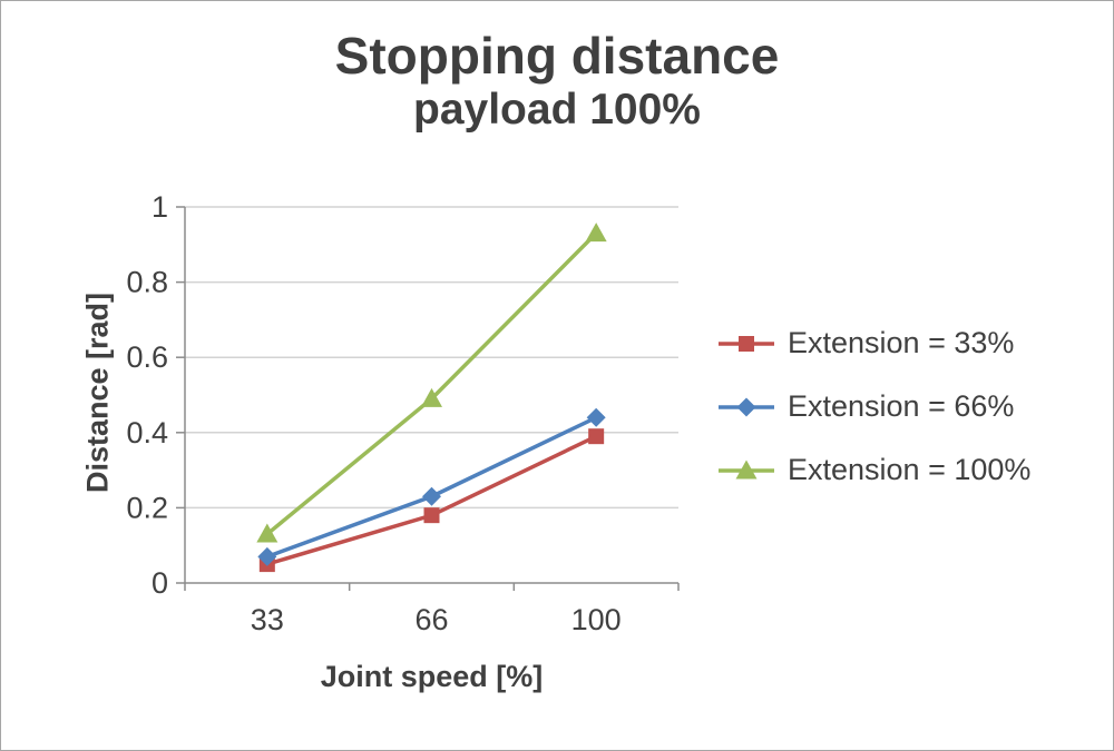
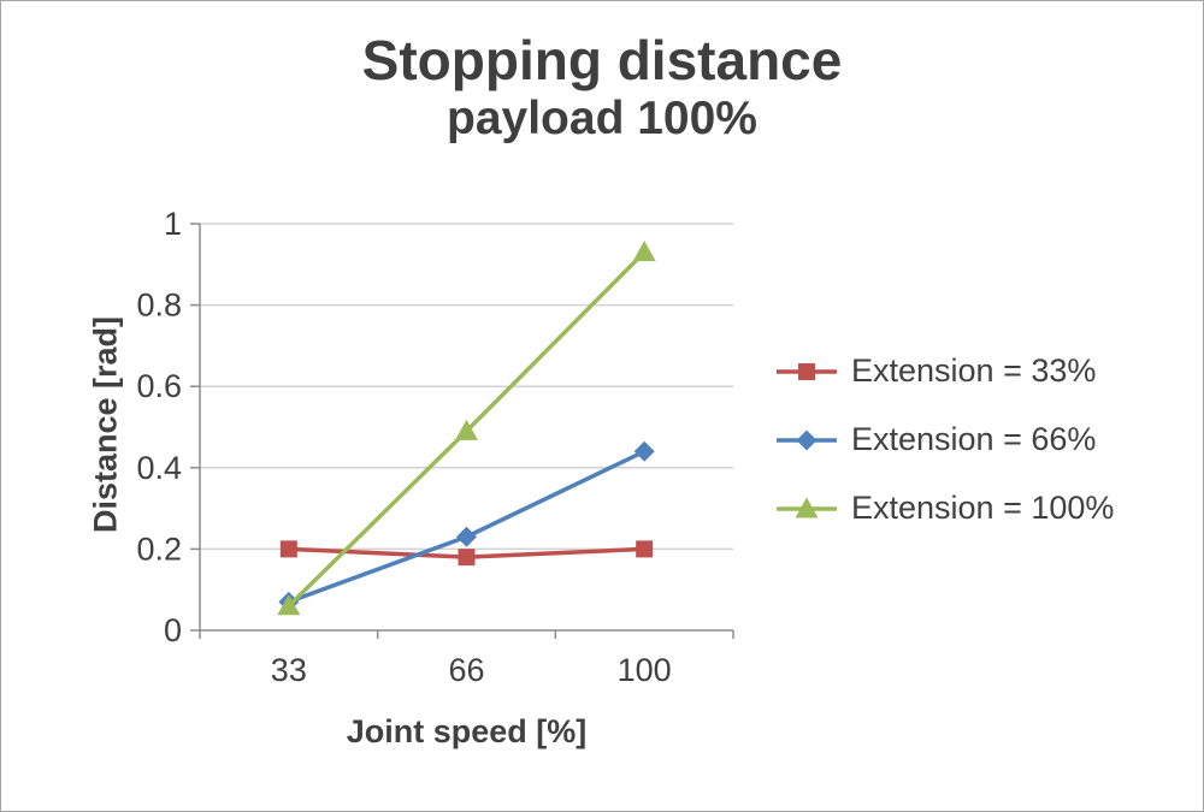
Extension = 33%/33: 0.05 -> 0.20
Extension = 100%/33: 0.13 -> 0.06
Extension = 33%/100: 0.39 -> 0.20
